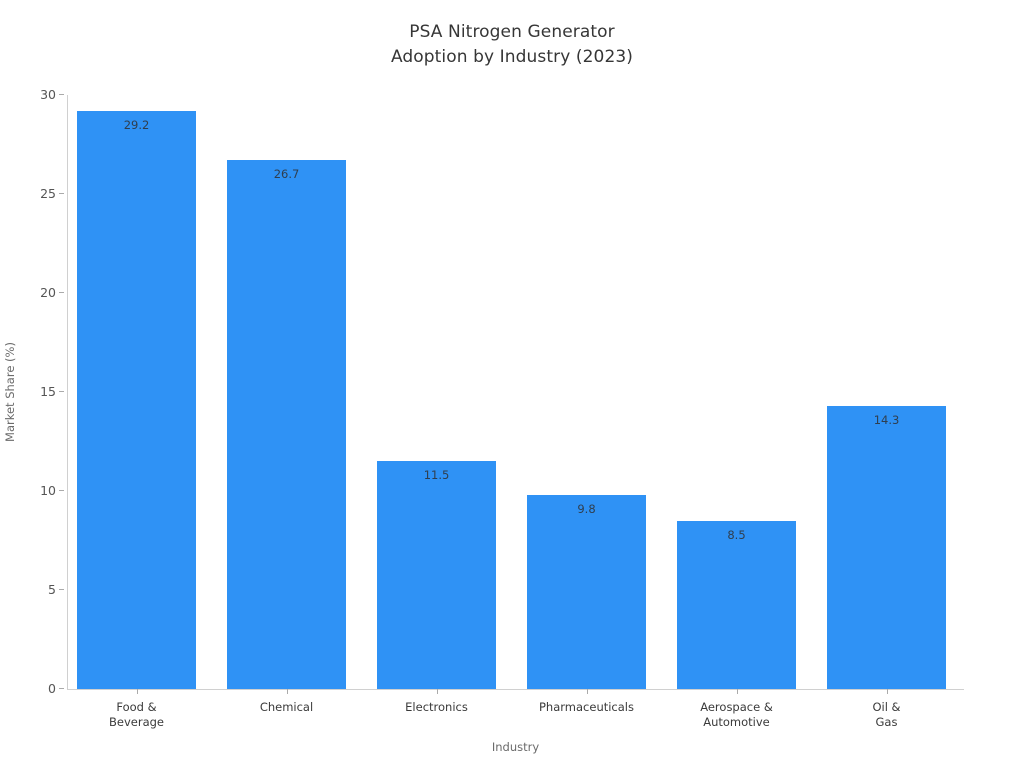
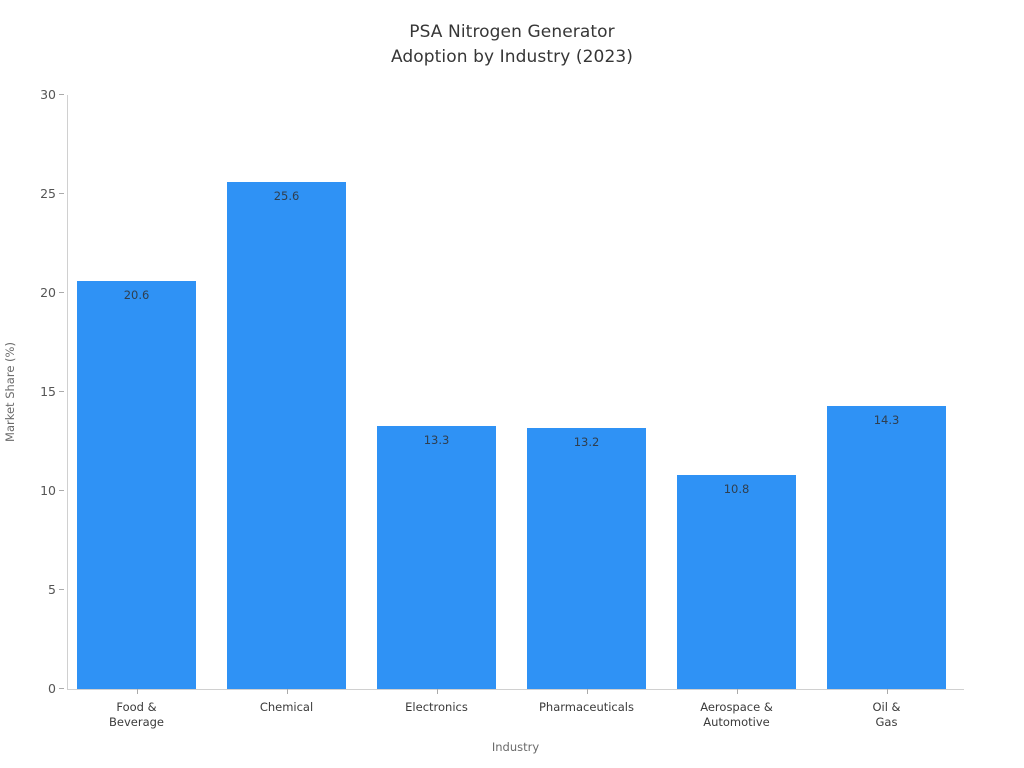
Food & Beverage: 29.2 -> 20.6
Chemical: 26.7 -> 25.6
Electronics: 11.5 -> 13.3
Pharmaceuticals: 9.8 -> 13.2
Aerospace & Automotive: 8.5 -> 10.8
